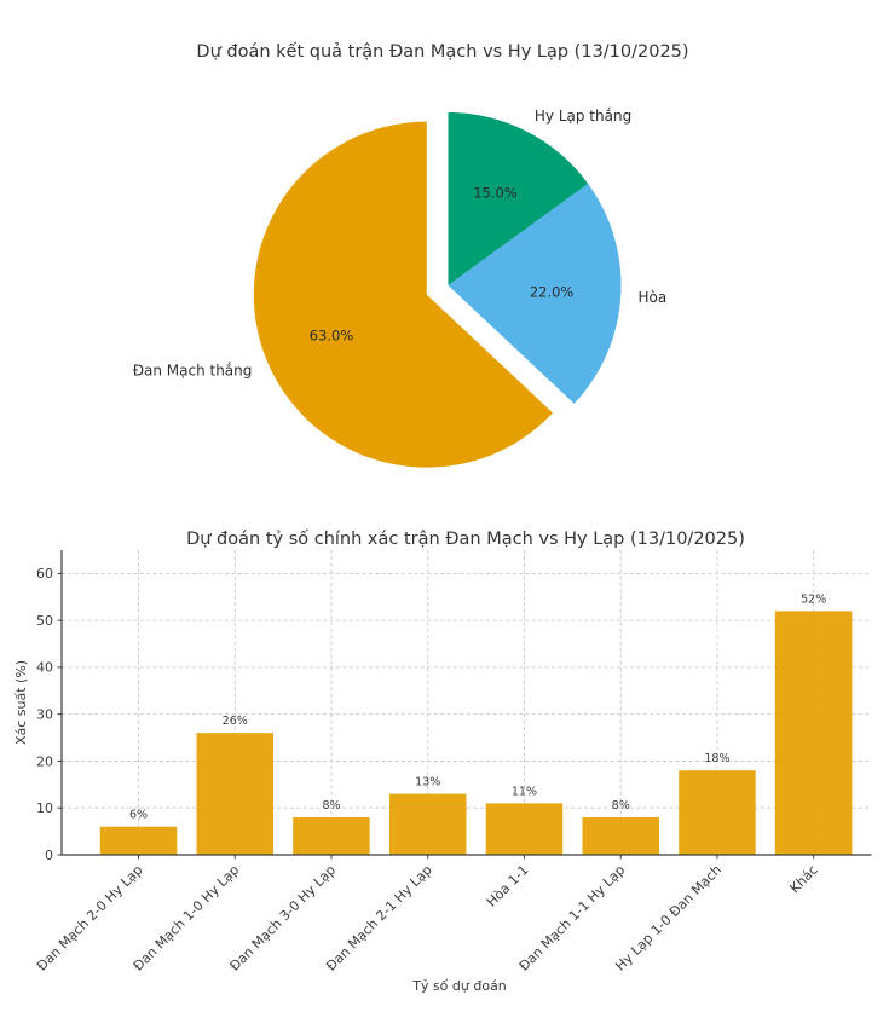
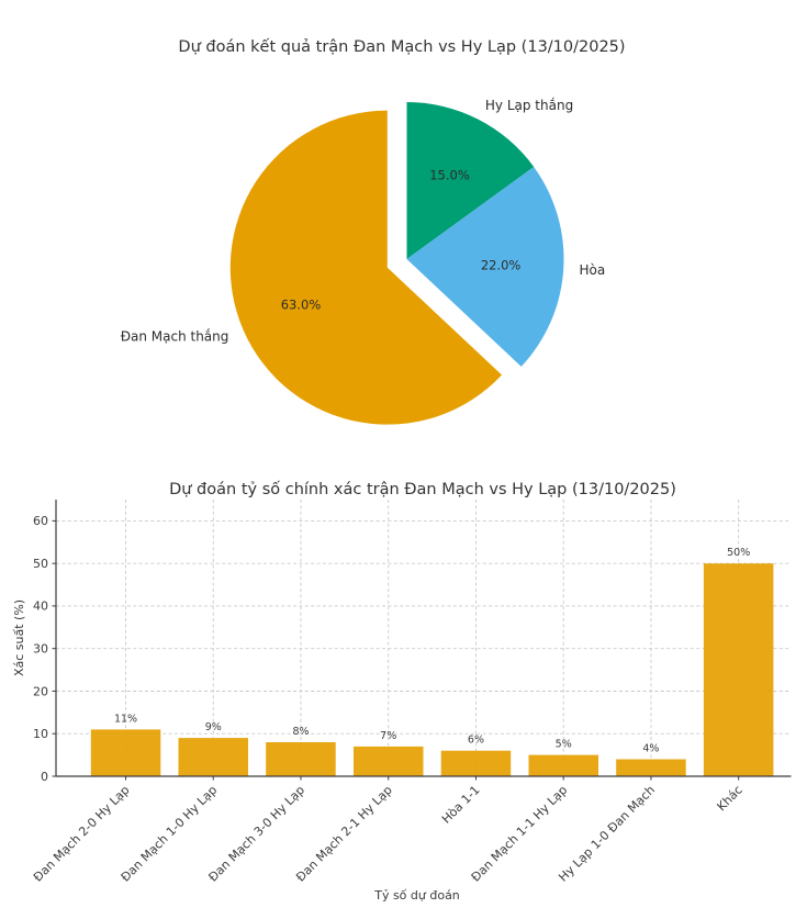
Dự đoán tỷ số chính xác trận Đan Mạch vs Hy Lạp (13/10/2025)/Đan Mạch 2-0 Hy Lạp: 6% -> 11%
Dự đoán tỷ số chính xác trận Đan Mạch vs Hy Lạp (13/10/2025)/Đan Mạch 1-0 Hy Lạp: 26% -> 9%
Dự đoán tỷ số chính xác trận Đan Mạch vs Hy Lạp (13/10/2025)/Đan Mạch 2-1 Hy Lạp: 13% -> 7%
Dự đoán tỷ số chính xác trận Đan Mạch vs Hy Lạp (13/10/2025)/Hòa 1-1: 11% -> 6%
Dự đoán tỷ số chính xác trận Đan Mạch vs Hy Lạp (13/10/2025)/Đan Mạch 1-1 Hy Lạp: 8% -> 5%
Dự đoán tỷ số chính xác trận Đan Mạch vs Hy Lạp (13/10/2025)/Hy Lạp 1-0 Đan Mạch: 18% -> 4%
Dự đoán tỷ số chính xác trận Đan Mạch vs Hy Lạp (13/10/2025)/Khác: 52% -> 50%
